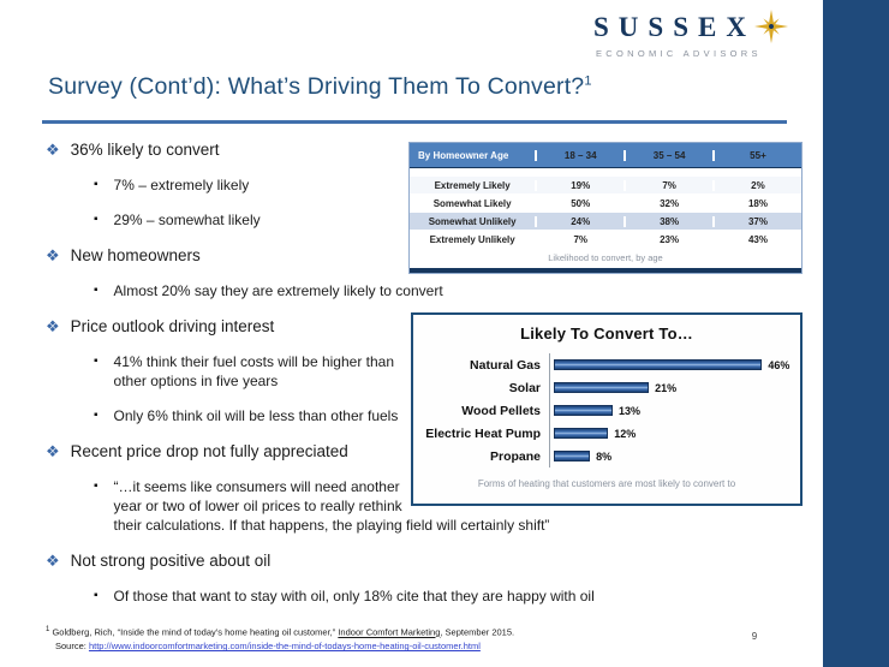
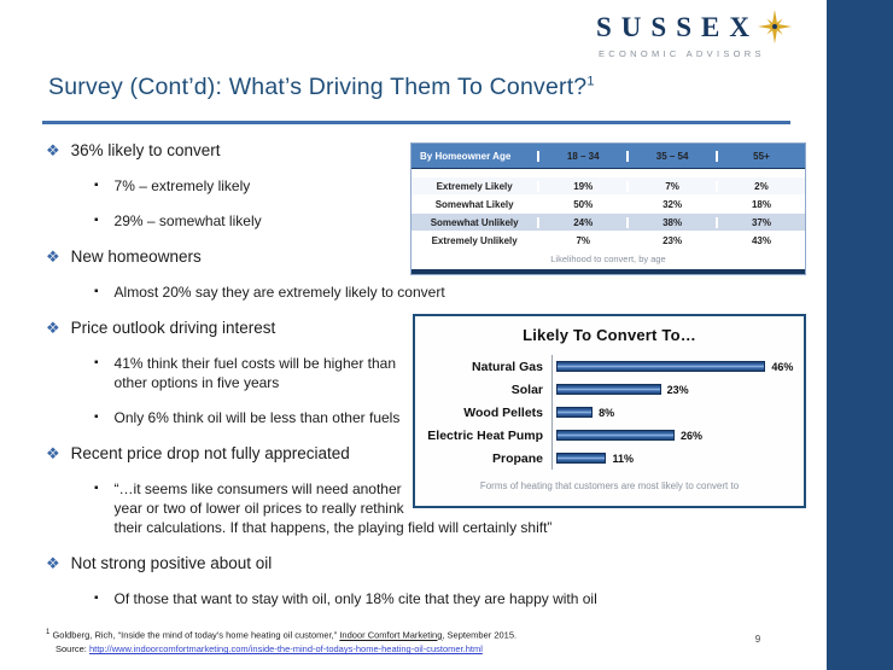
Solar: 21% -> 23%
Wood Pellets: 13% -> 8%
Electric Heat Pump: 12% -> 26%
Propane: 8% -> 11%
